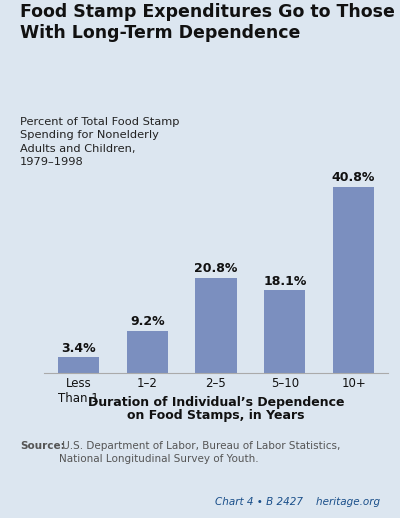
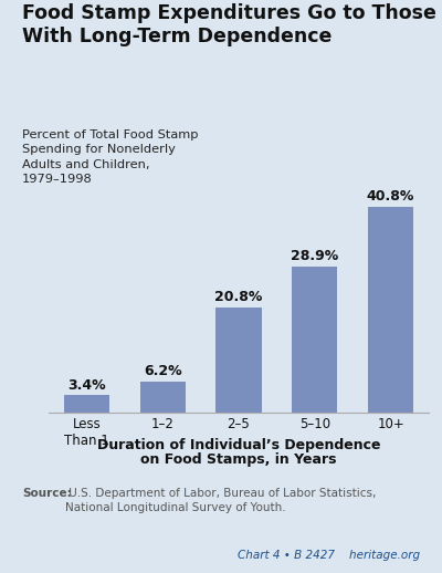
1–2: 9.2% -> 6.2%
5–10: 18.1% -> 28.9%
